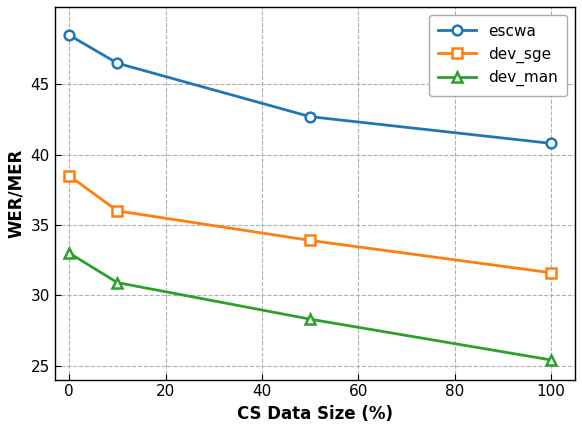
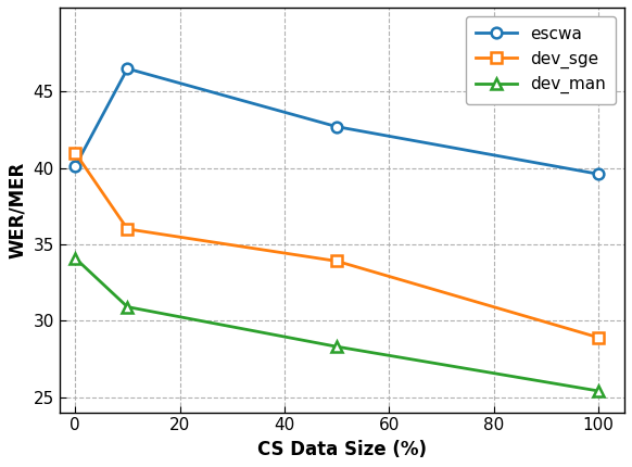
escwa/0: 48.5 -> 40.1
dev_sge/0: 38.5 -> 41.0
dev_man/0: 33.0 -> 34.1
escwa/100: 40.8 -> 39.6
dev_sge/100: 31.6 -> 28.9
